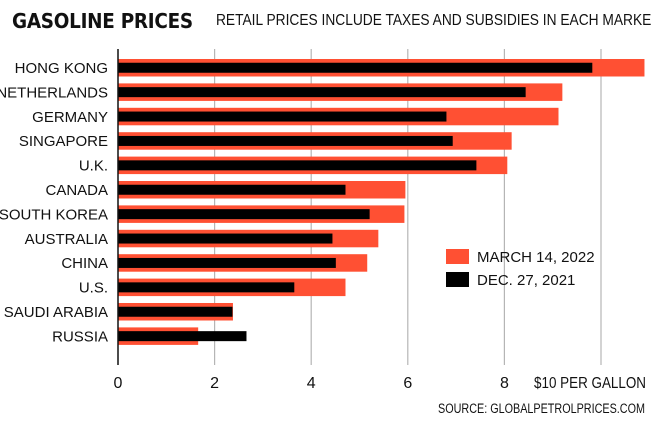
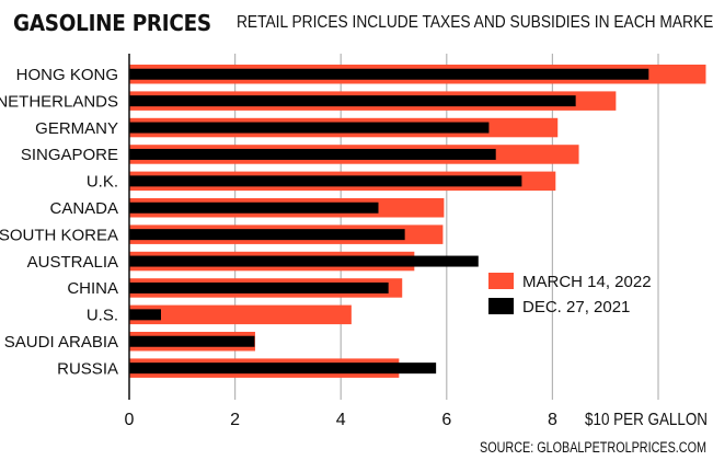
MARCH 14, 2022/GERMANY: 9.1 -> 8.1
MARCH 14, 2022/SINGAPORE: 8.2 -> 8.5
DEC. 27, 2021/AUSTRALIA: 4.4 -> 6.6
DEC. 27, 2021/CHINA: 4.5 -> 4.9
MARCH 14, 2022/U.S.: 4.7 -> 4.2
DEC. 27, 2021/U.S.: 3.6 -> 0.6
MARCH 14, 2022/RUSSIA: 1.7 -> 5.1
DEC. 27, 2021/RUSSIA: 2.7 -> 5.8
